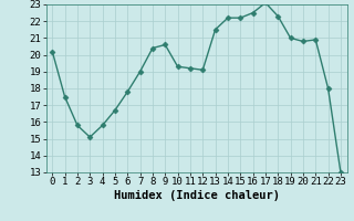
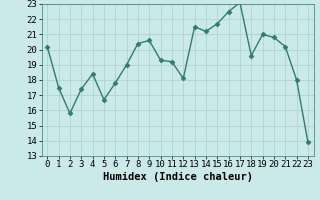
3: 15.1 -> 17.4
4: 15.8 -> 18.4
12: 19.1 -> 18.1
14: 22.2 -> 21.2
15: 22.2 -> 21.7
18: 22.3 -> 19.6
21: 20.9 -> 20.2
23: 13.0 -> 13.9
